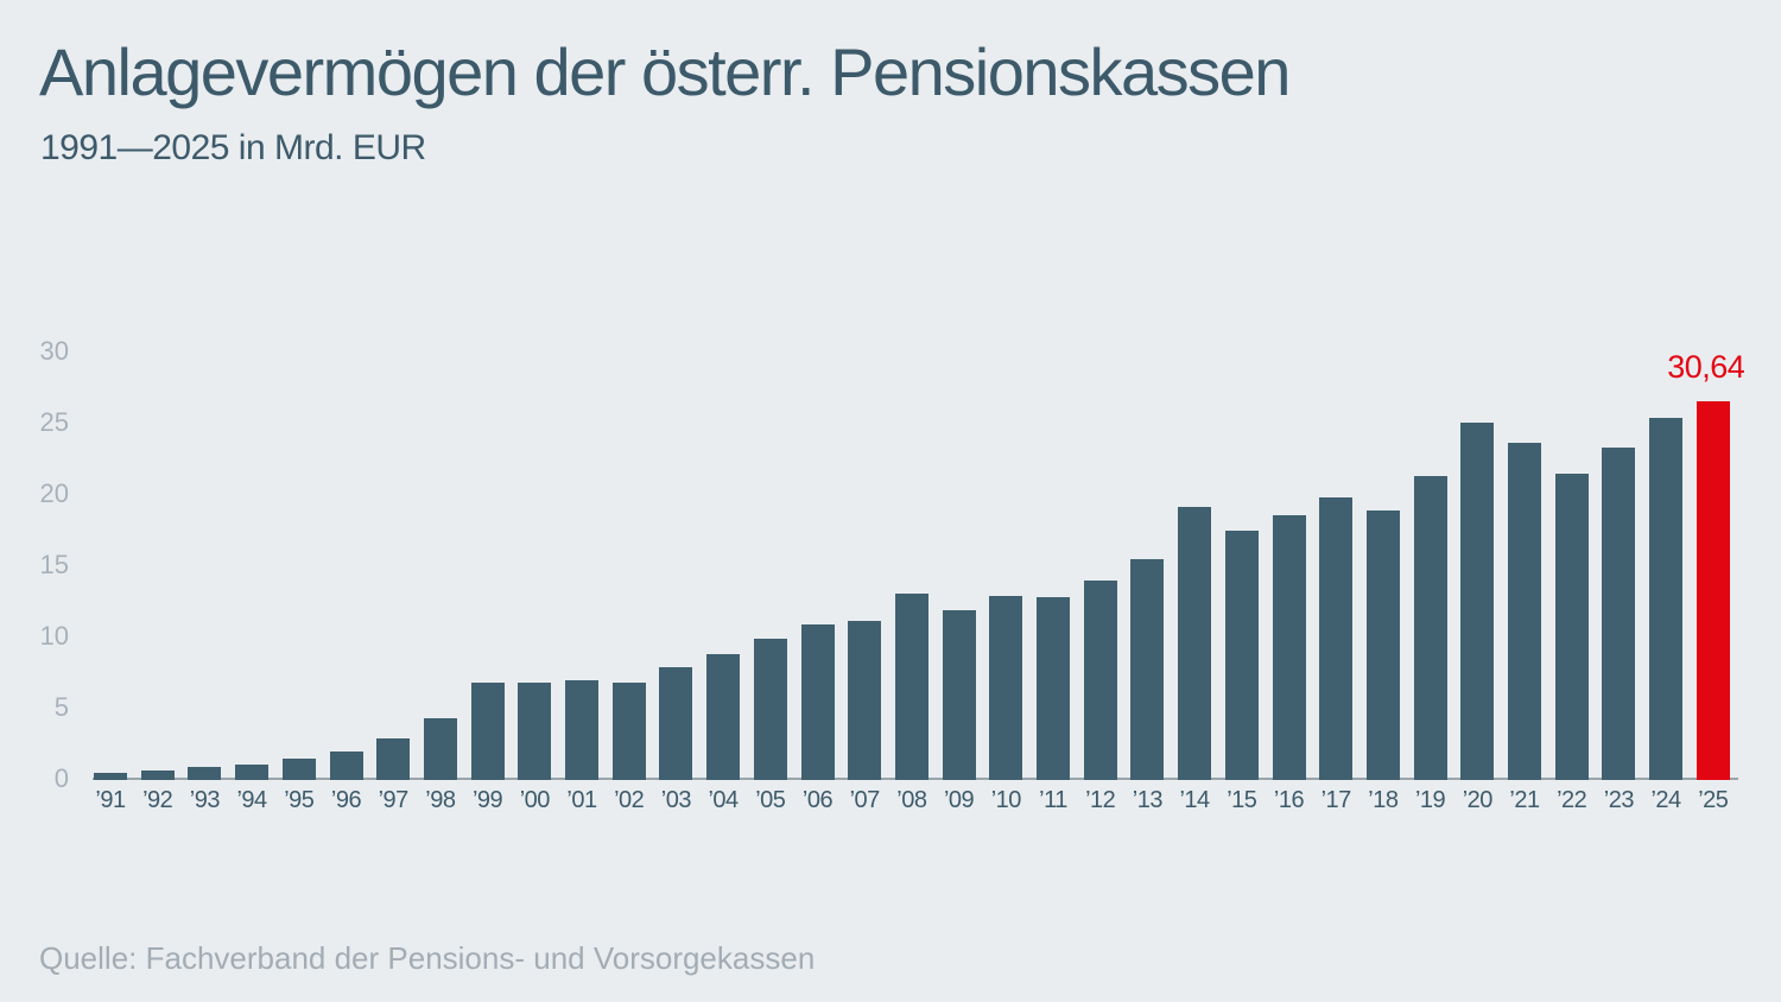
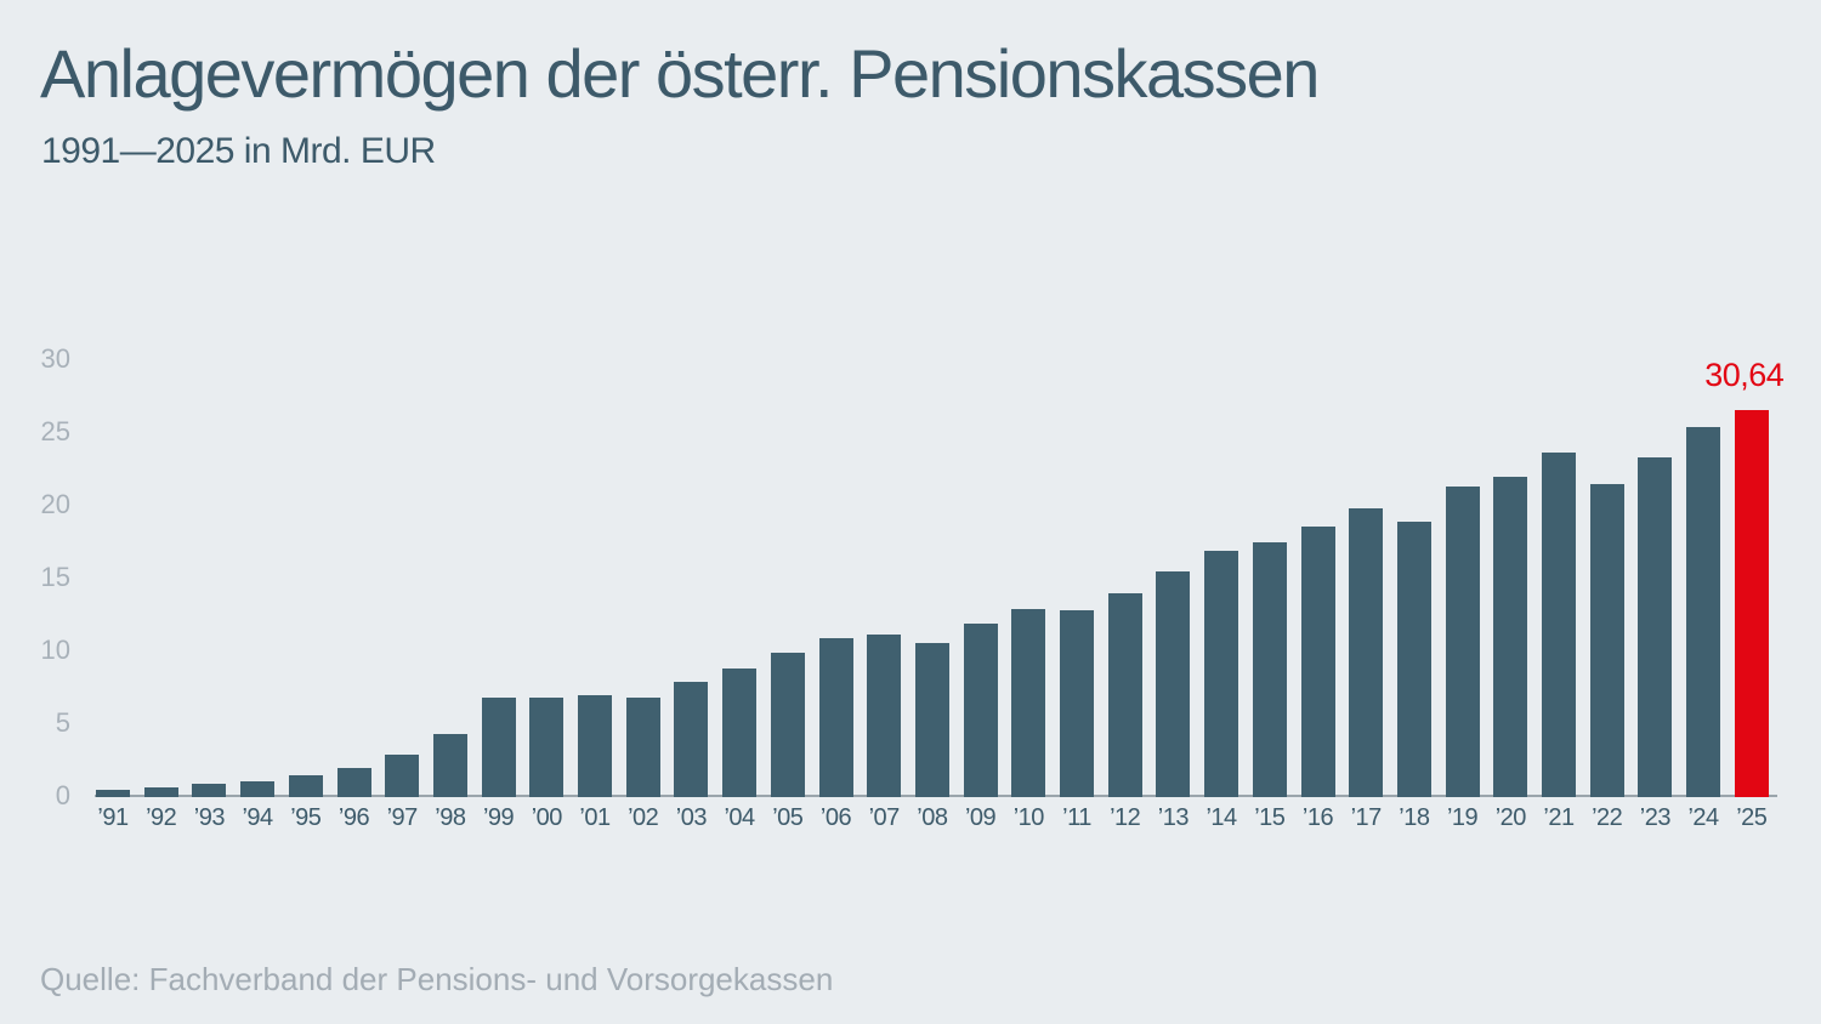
’08: 13.1 -> 10.6
’14: 19.2 -> 16.9
’20: 25.1 -> 22.0
